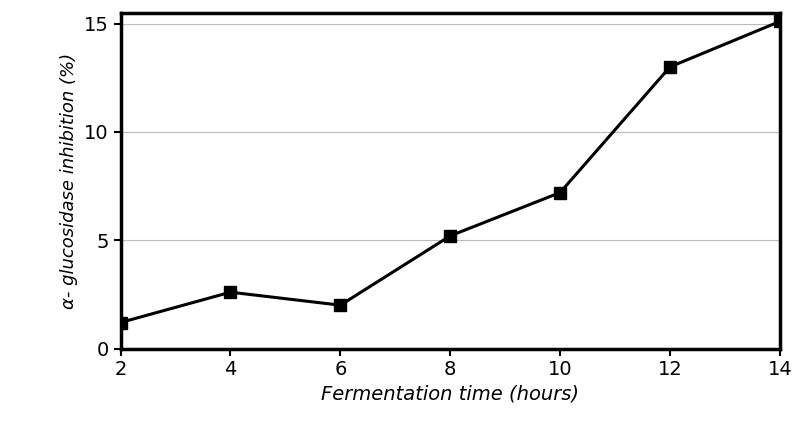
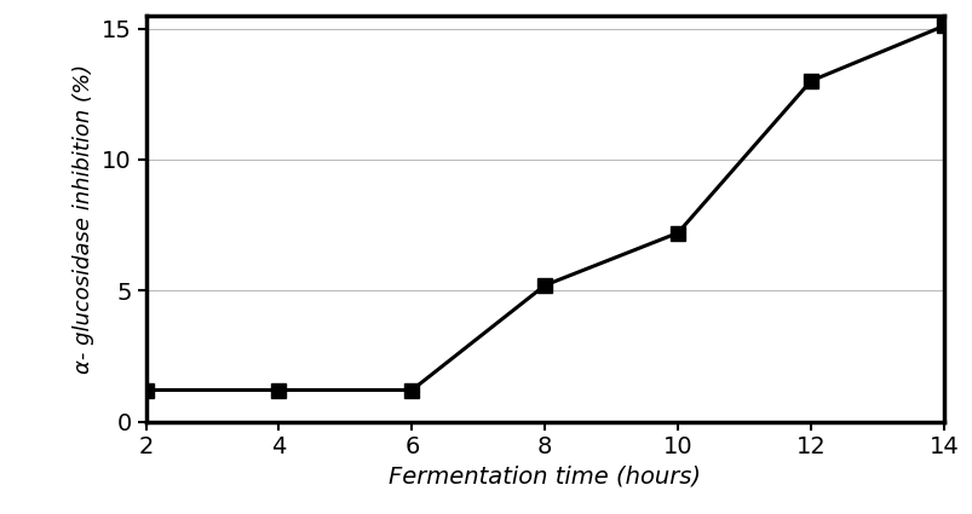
4: 2.6 -> 1.2
6: 2.0 -> 1.2
